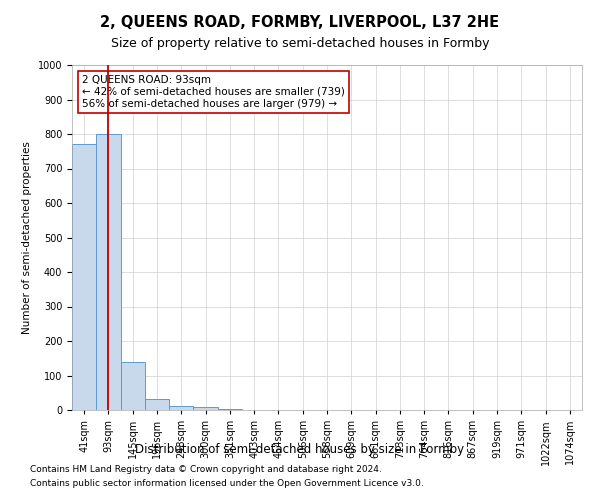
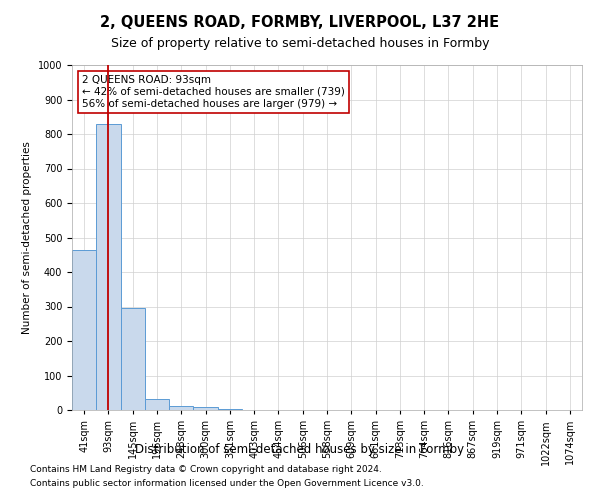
41sqm: 770 -> 465
93sqm: 800 -> 830
145sqm: 140 -> 295
